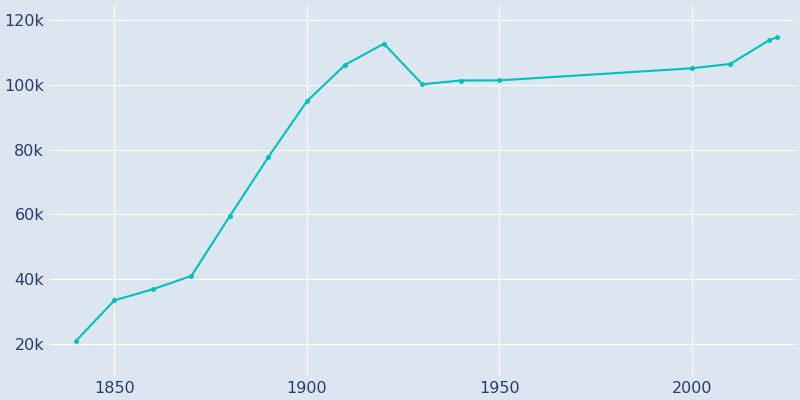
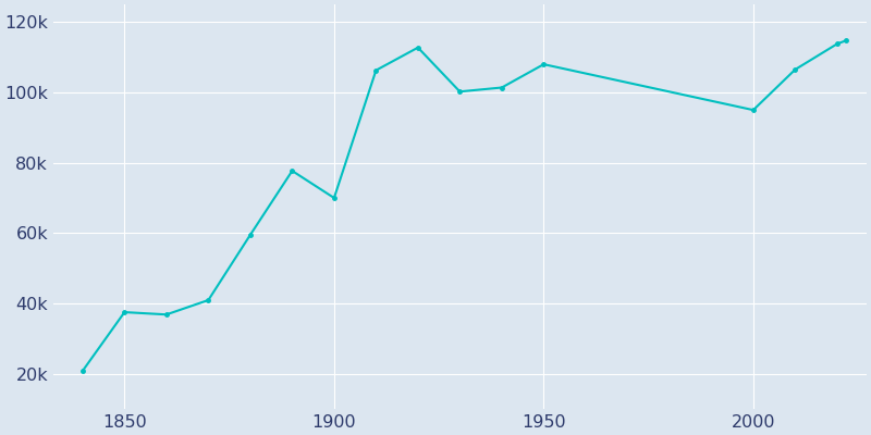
1850: 33.4k -> 37.5k
1900: 95.0k -> 70.0k
1950: 101.4k -> 108.0k
2000: 105.2k -> 95.0k
